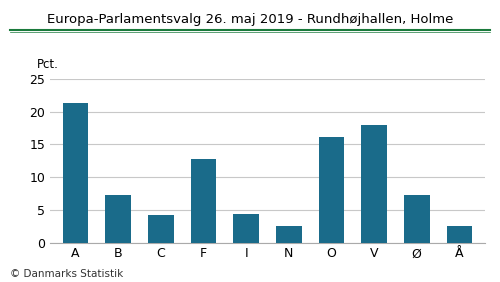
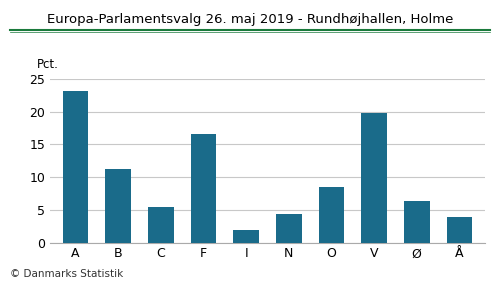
A: 21.4 -> 23.1
B: 7.2 -> 11.2
C: 4.2 -> 5.4
F: 12.8 -> 16.6
I: 4.4 -> 1.9
N: 2.6 -> 4.3
O: 16.2 -> 8.5
V: 18.0 -> 19.8
Ø: 7.2 -> 6.3
Å: 2.6 -> 3.9
